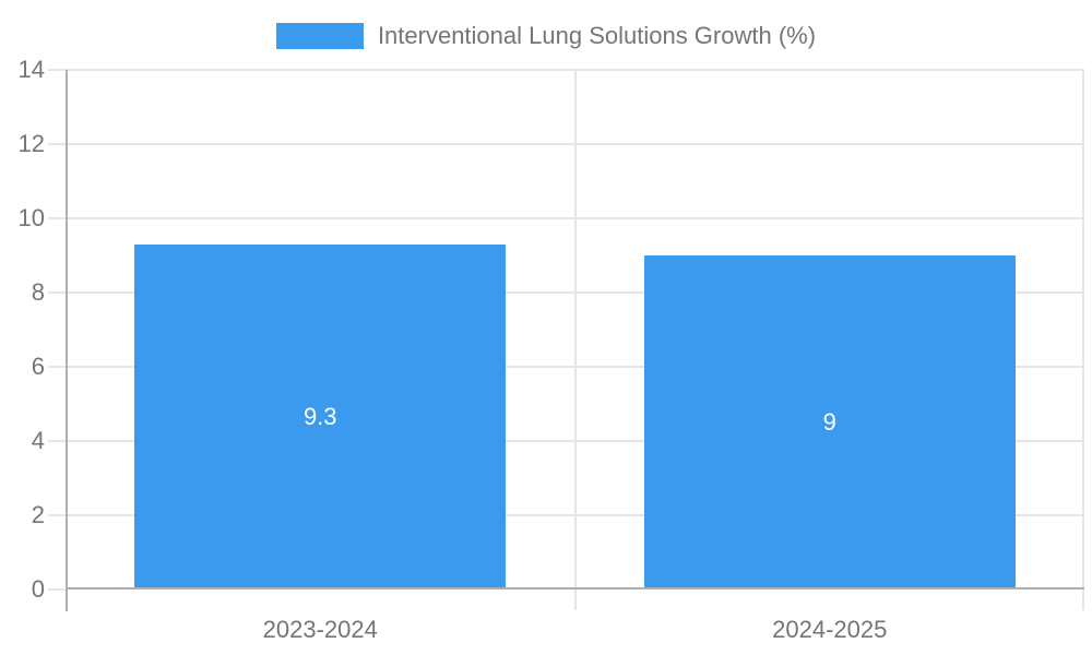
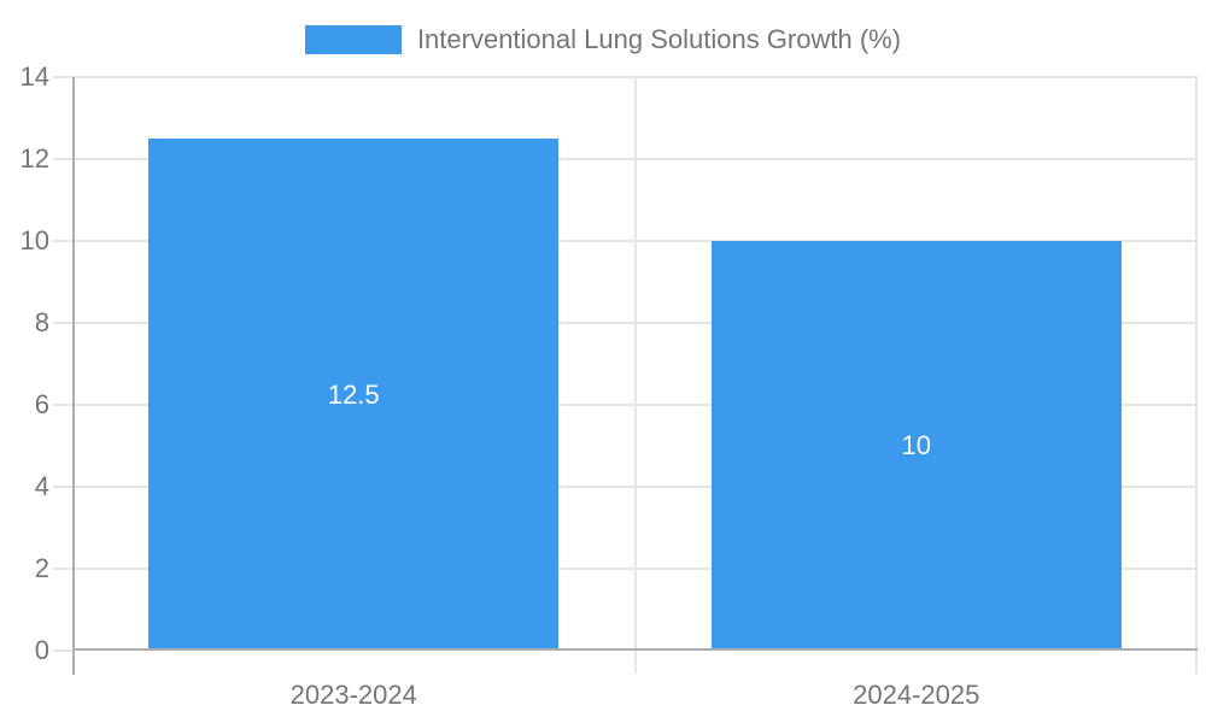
2023-2024: 9.3 -> 12.5
2024-2025: 9 -> 10
